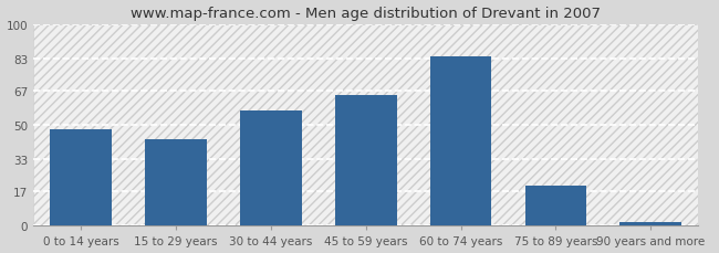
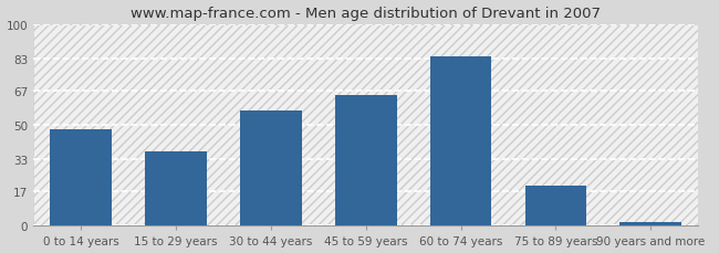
15 to 29 years: 43 -> 37
